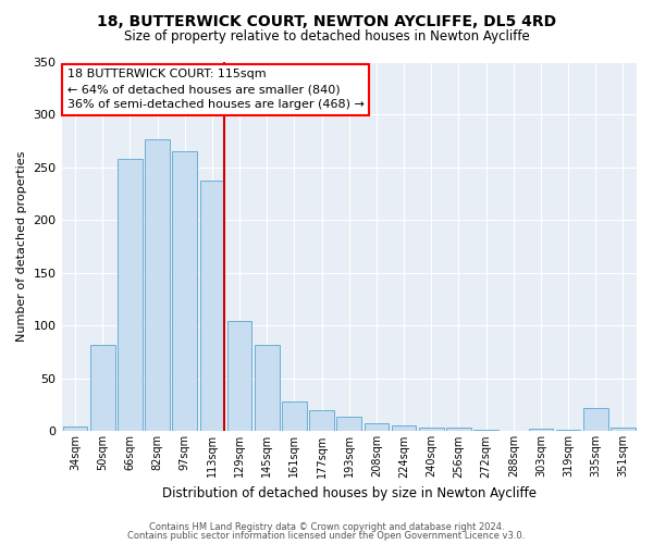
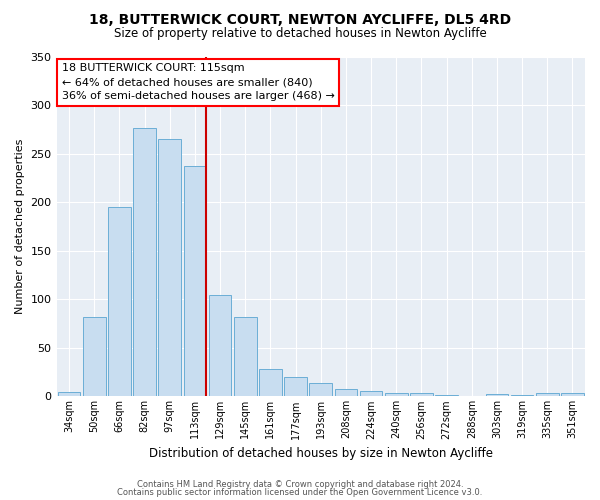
66sqm: 258 -> 195
335sqm: 22 -> 3
